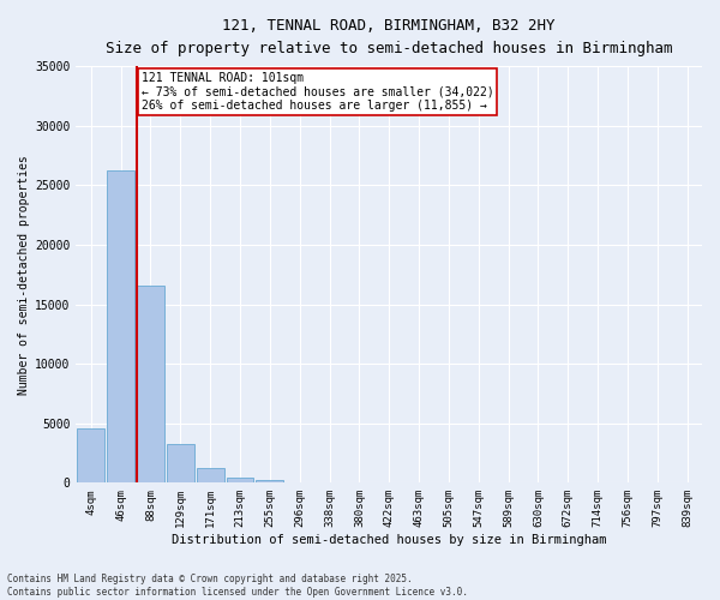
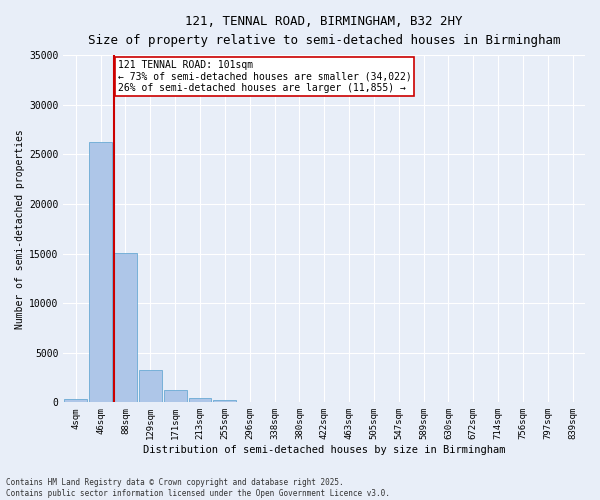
4sqm: 4600 -> 400
88sqm: 16600 -> 15100
